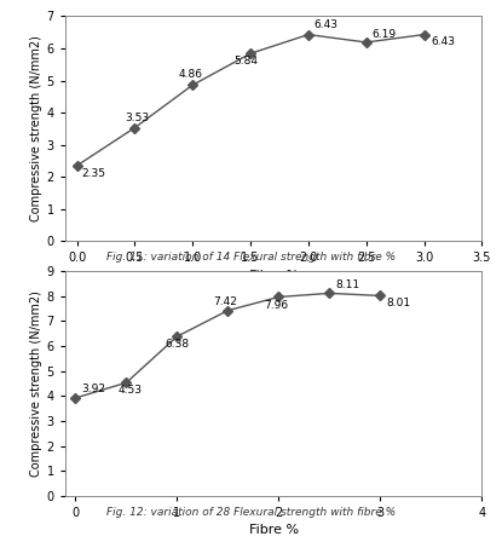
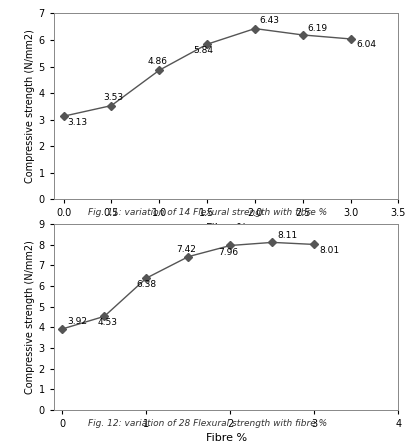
0.0: 2.35 -> 3.13
3.0: 6.43 -> 6.04
